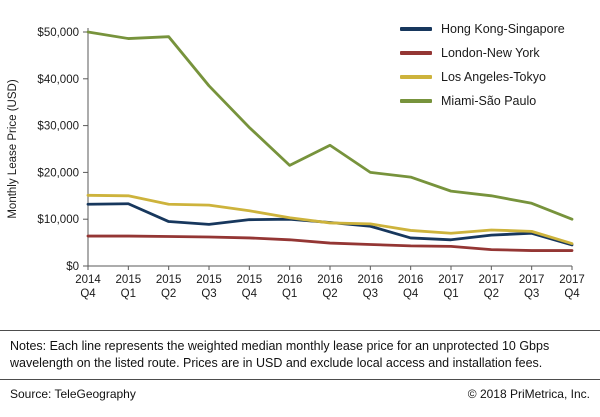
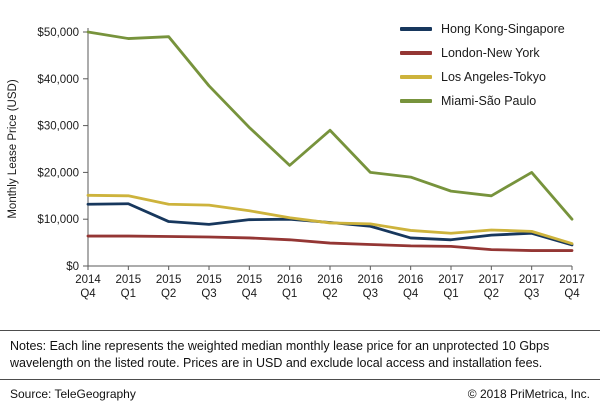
Miami-São Paulo/2016 Q2: $26000 -> $29000
Miami-São Paulo/2017 Q3: $13000 -> $20000
